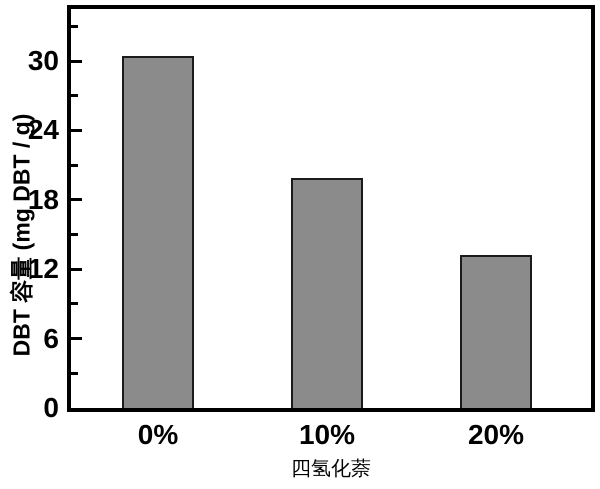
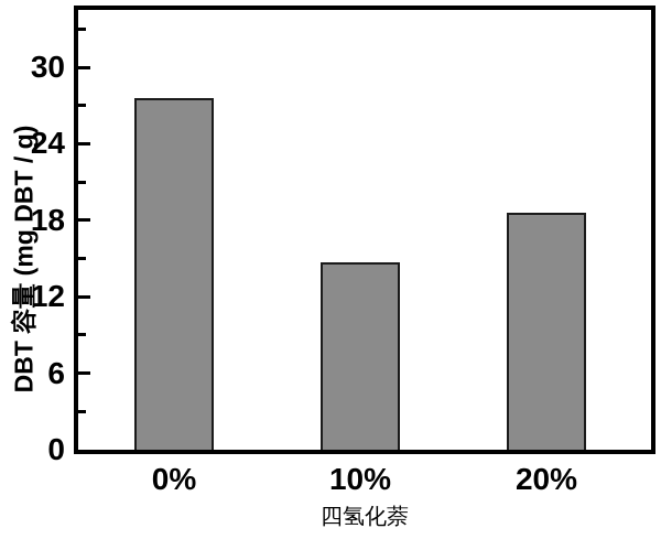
0%: 30.4 -> 27.6
10%: 19.9 -> 14.7
20%: 13.2 -> 18.6
